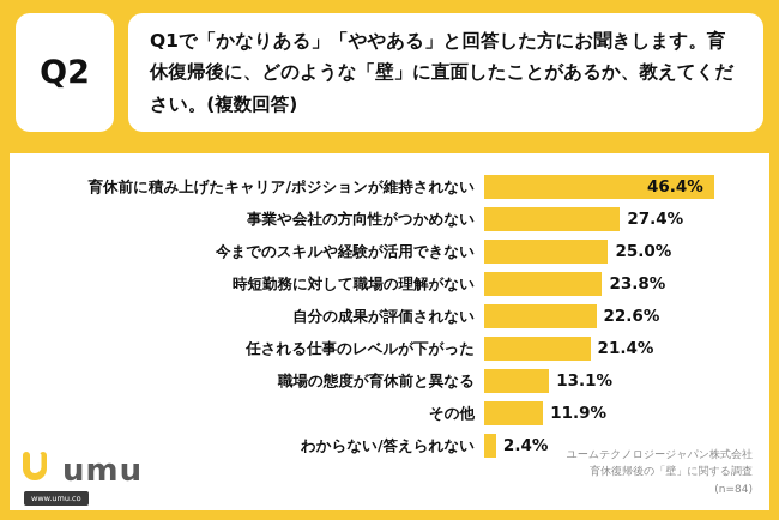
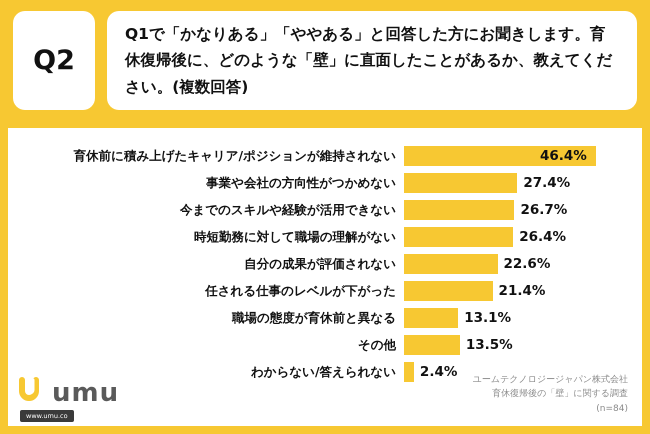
今までのスキルや経験が活用できない: 25.0% -> 26.7%
時短勤務に対して職場の理解がない: 23.8% -> 26.4%
その他: 11.9% -> 13.5%
